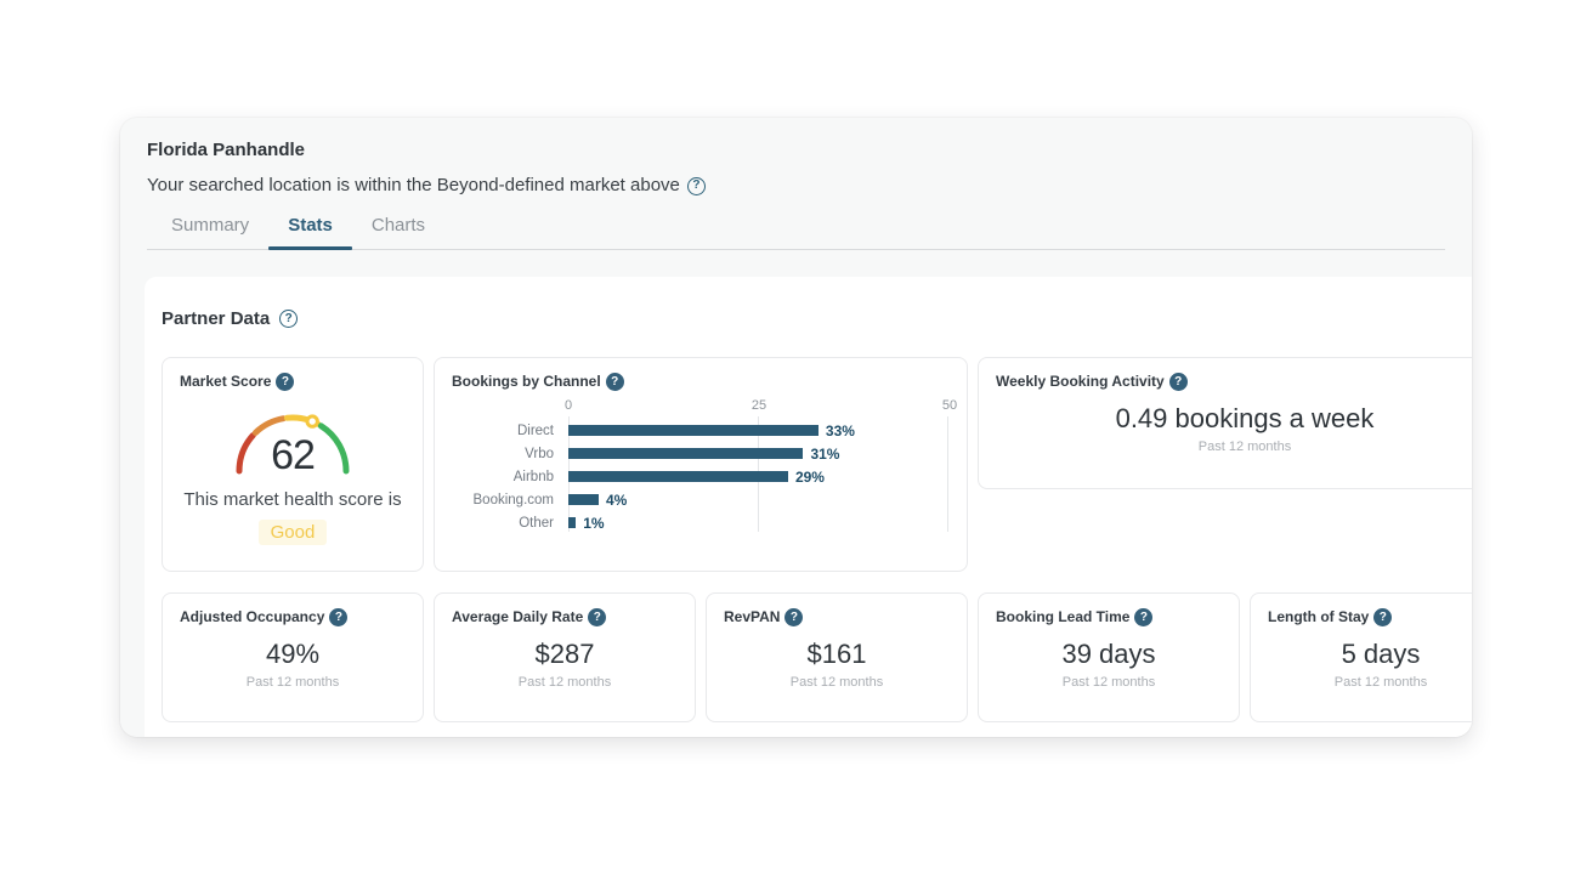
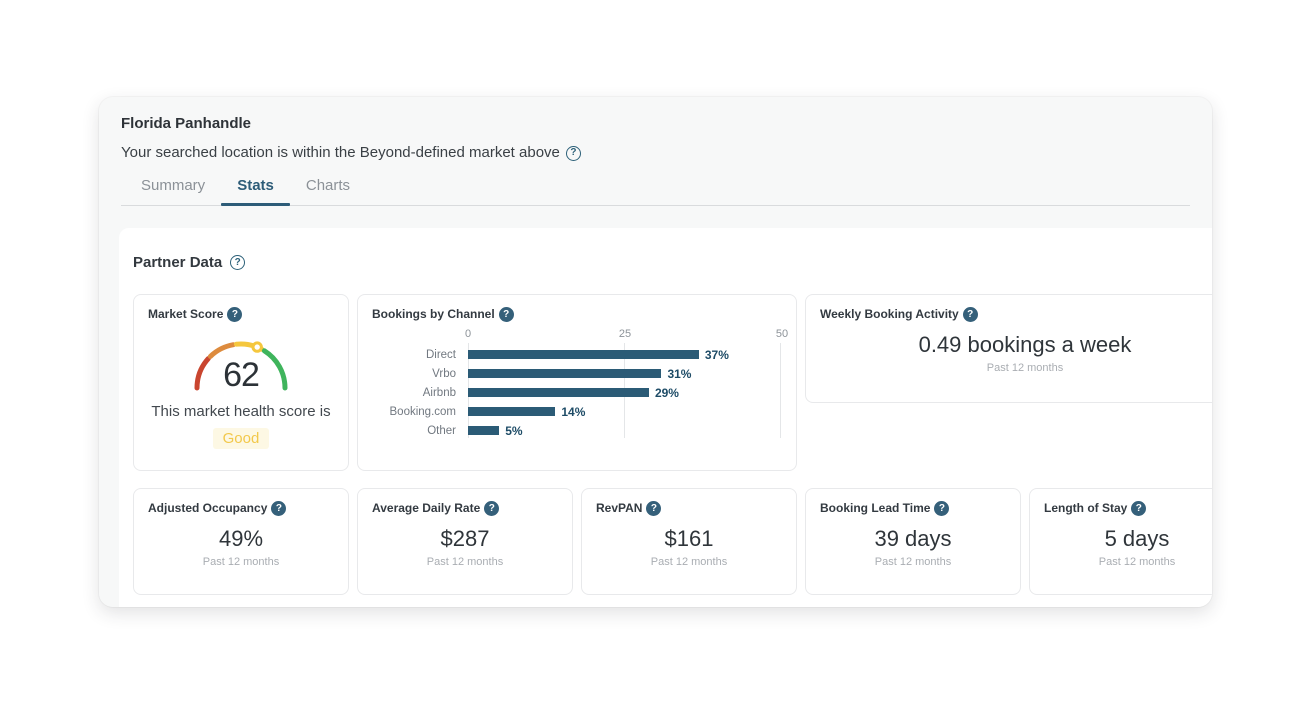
Bookings by Channel/Direct: 33% -> 37%
Bookings by Channel/Booking.com: 4% -> 14%
Bookings by Channel/Other: 1% -> 5%
